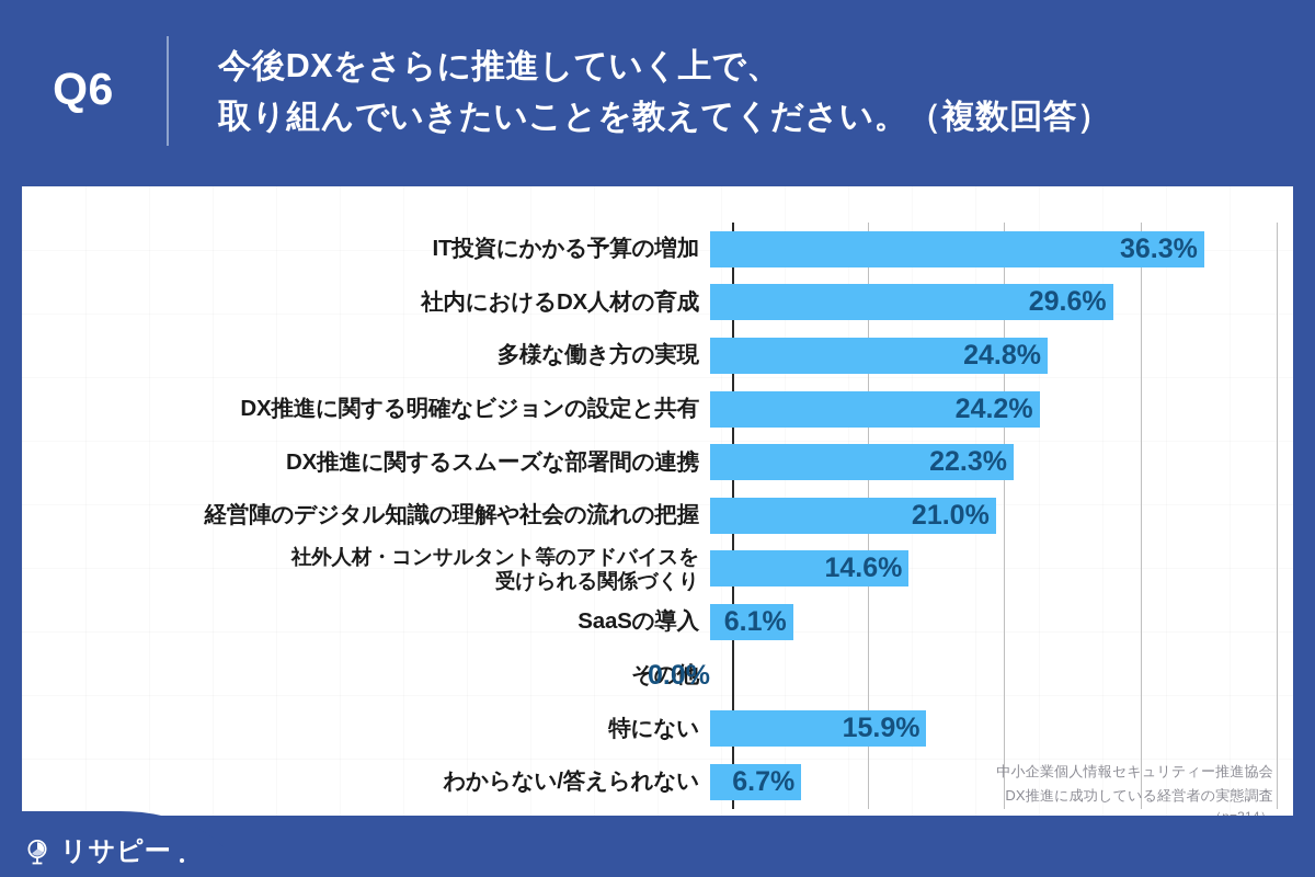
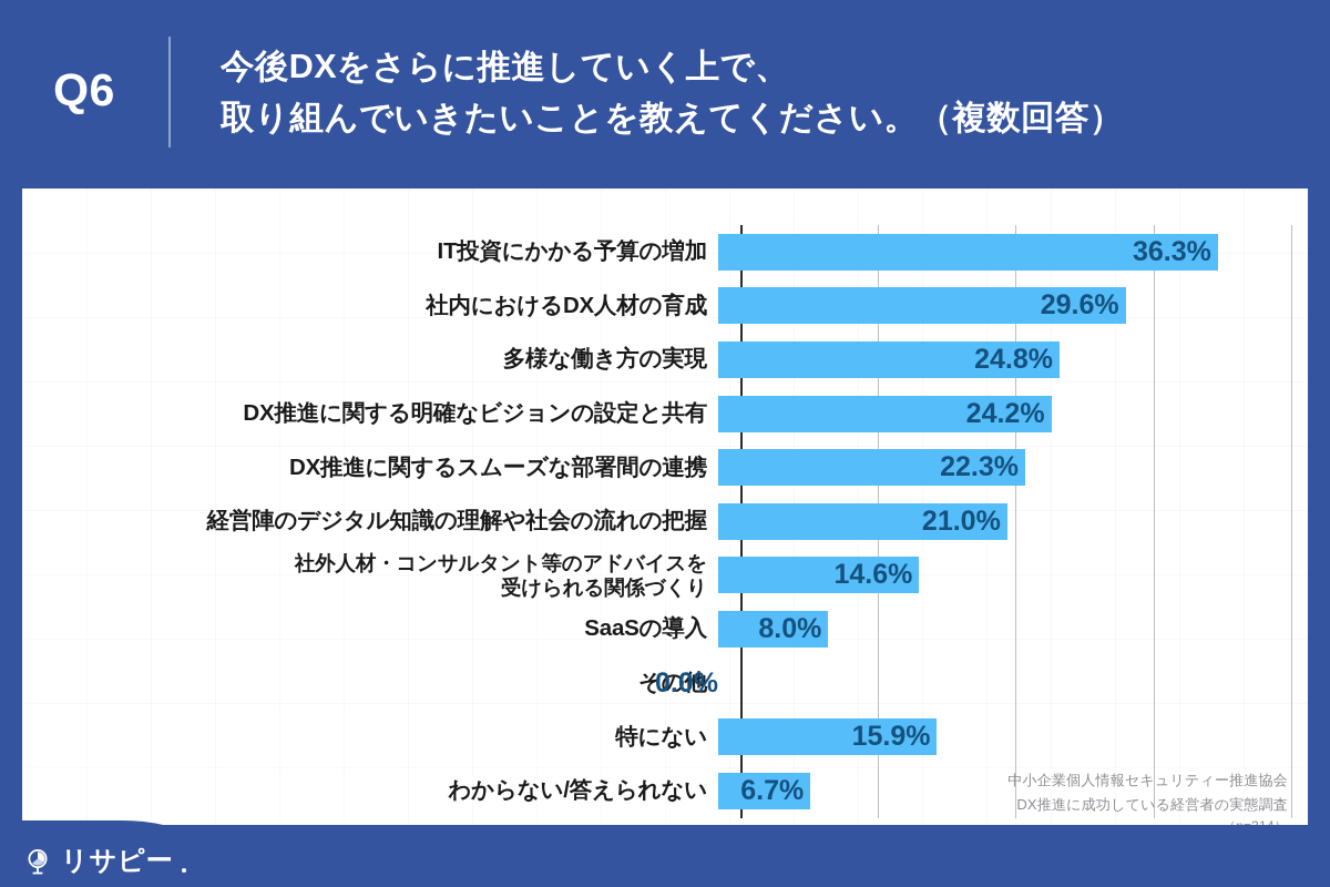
SaaSの導入: 6.1% -> 8.0%
